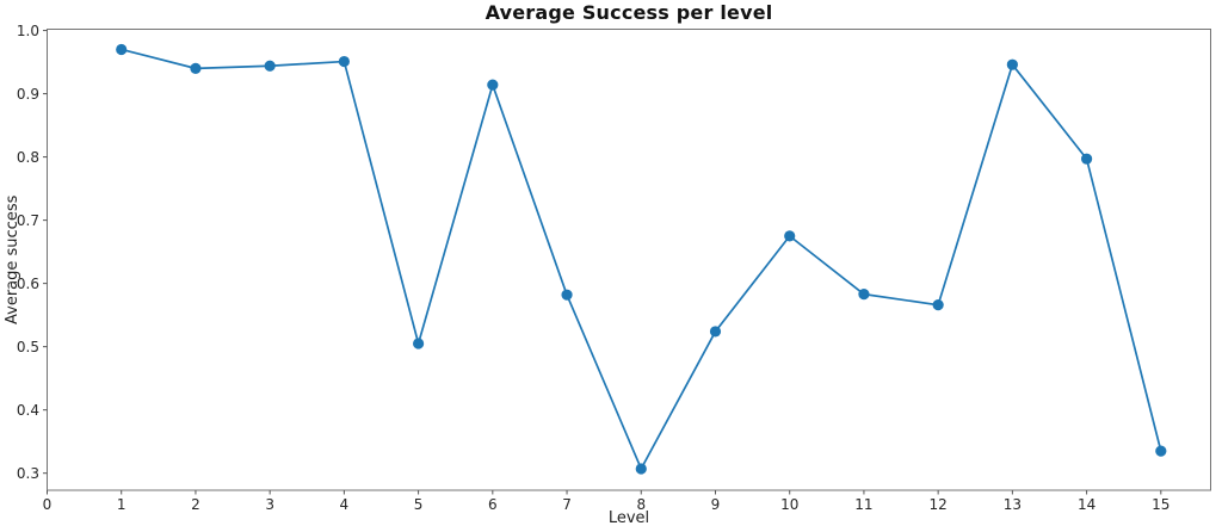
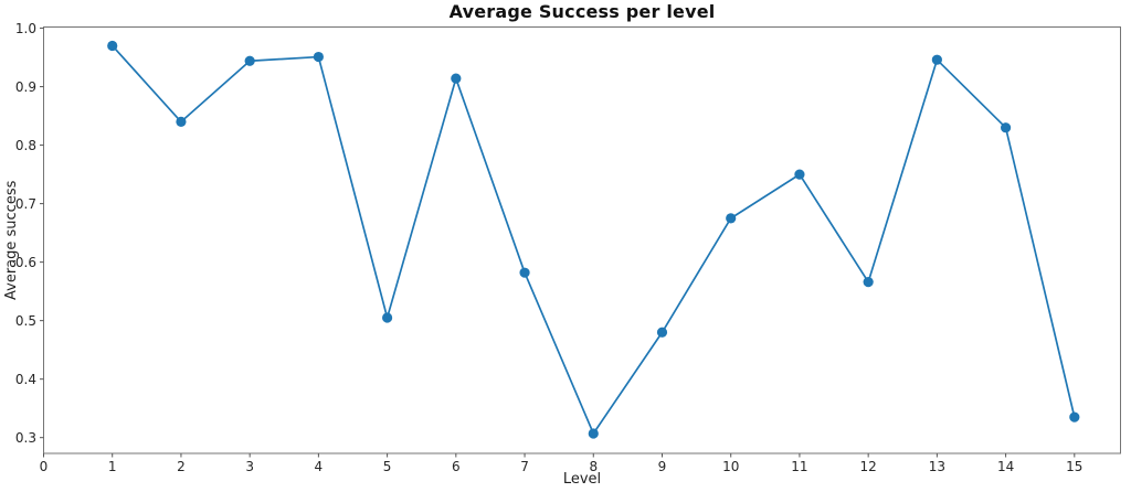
2: 0.94 -> 0.84
9: 0.52 -> 0.48
11: 0.58 -> 0.75
14: 0.80 -> 0.83
